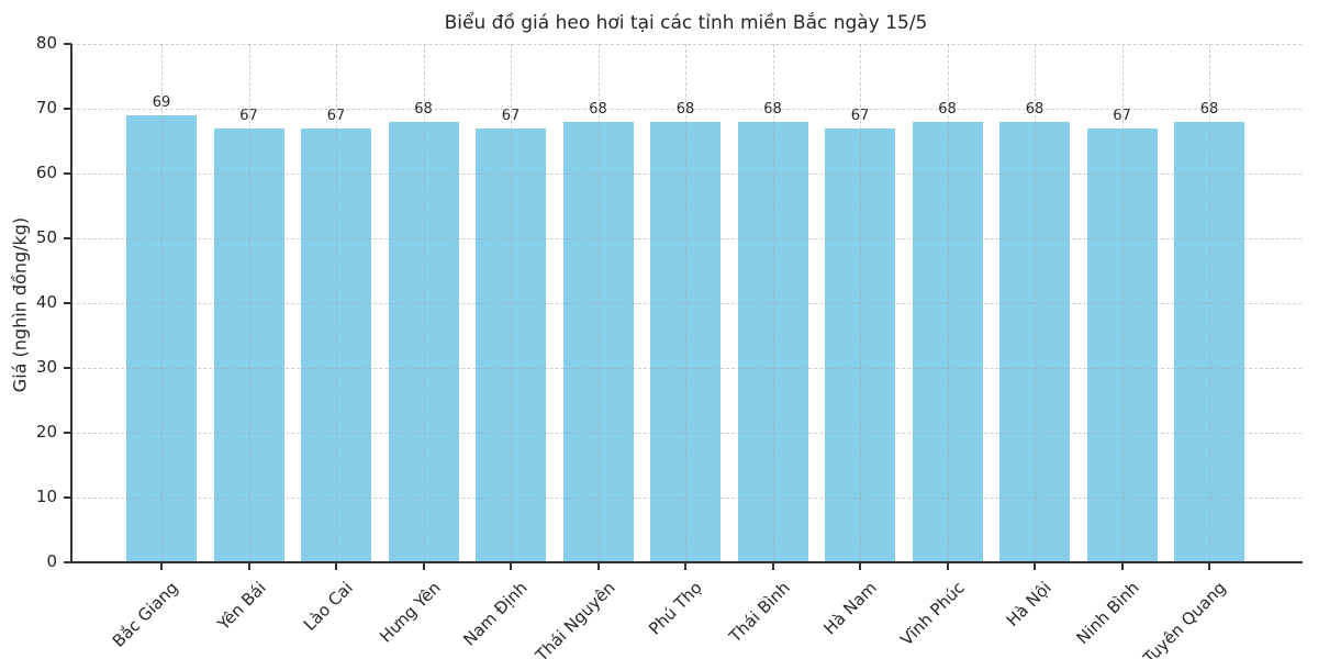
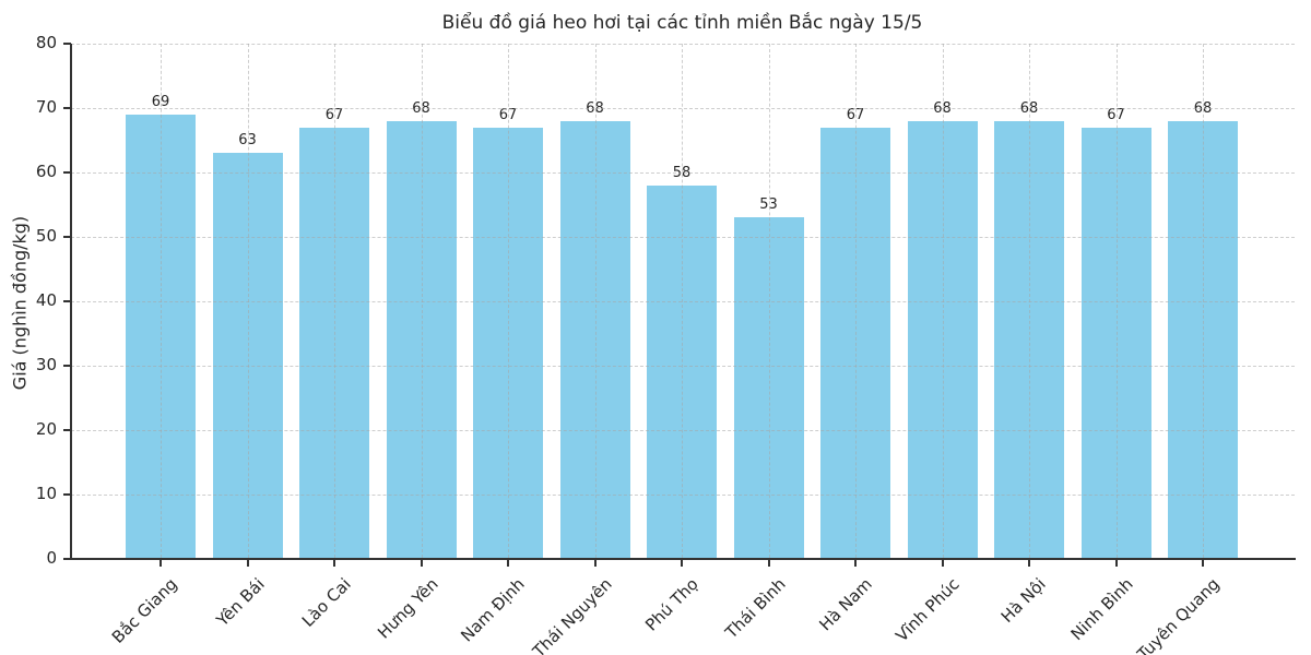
Yên Bái: 67 -> 63
Phú Thọ: 68 -> 58
Thái Bình: 68 -> 53
